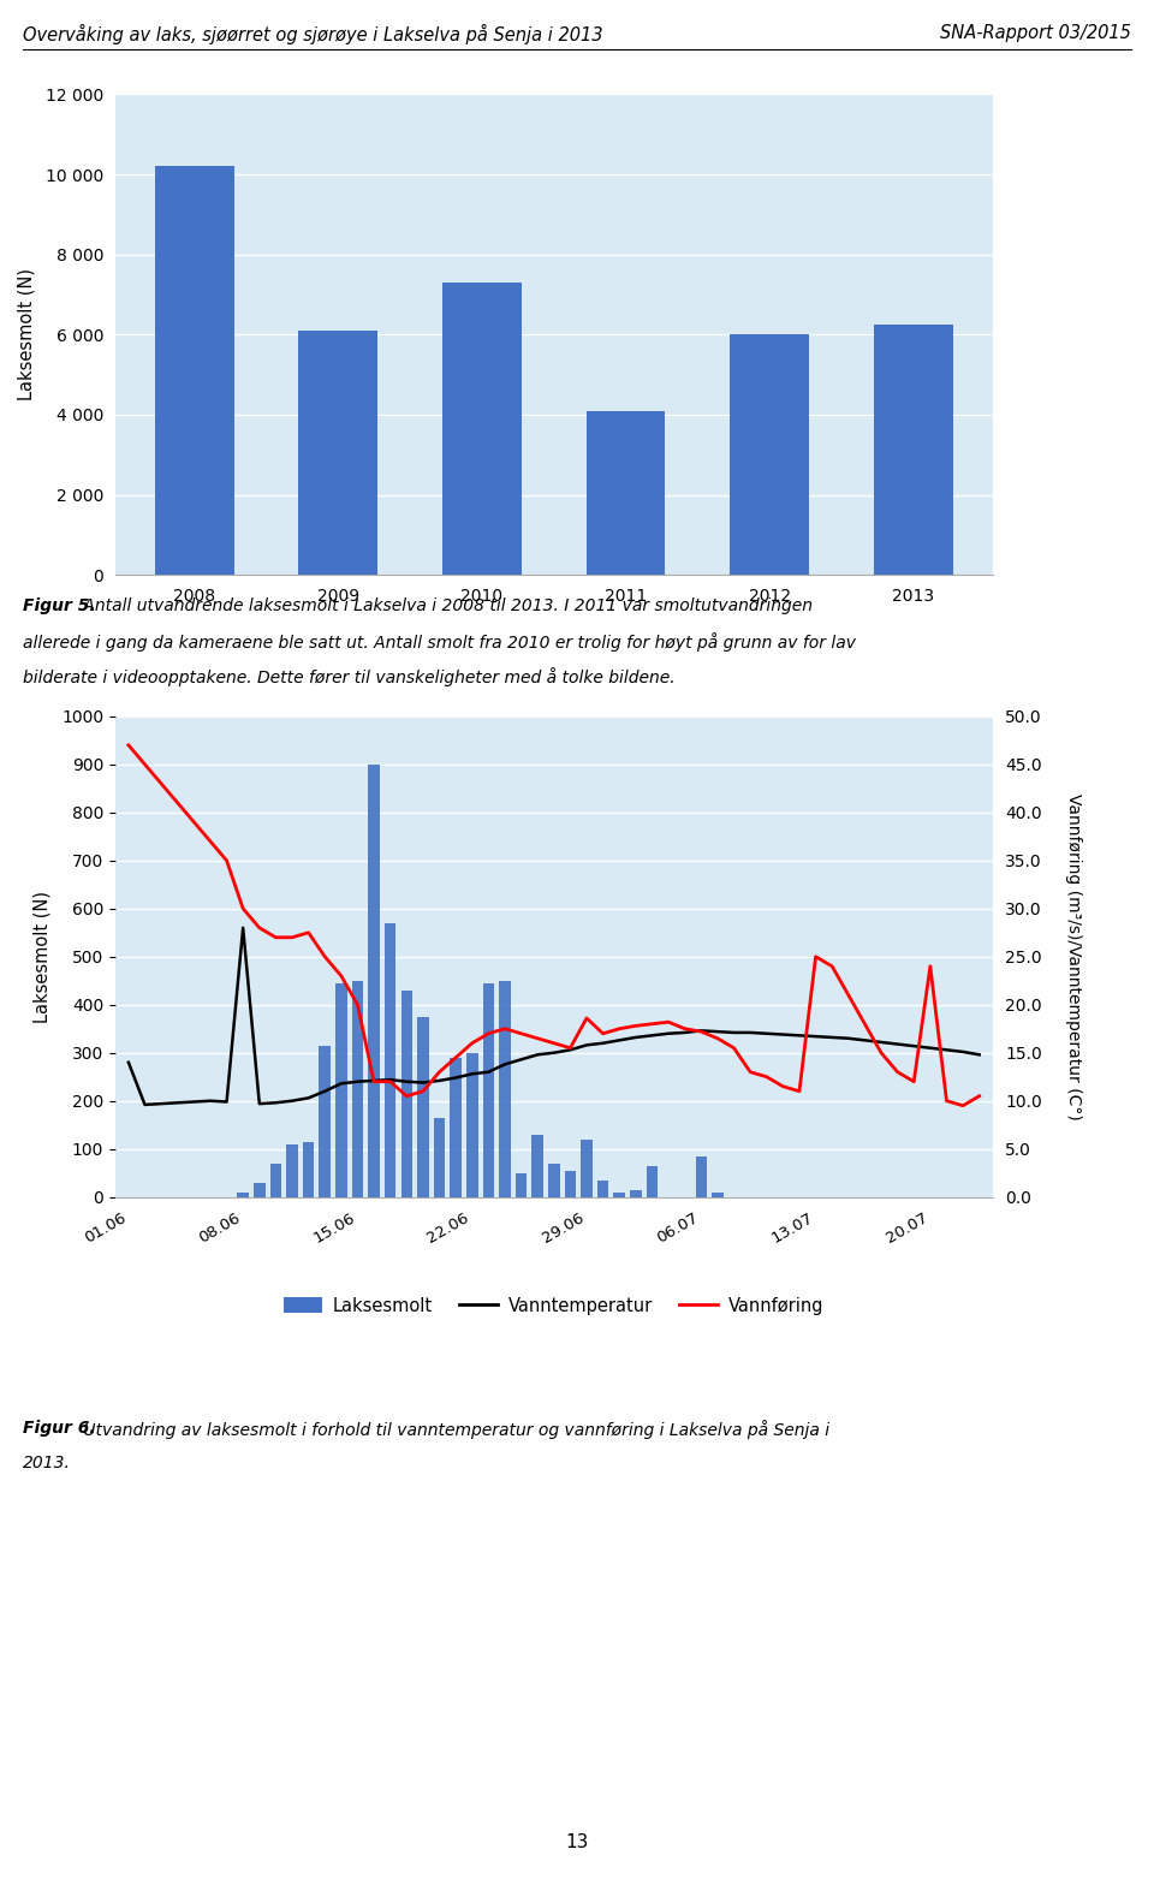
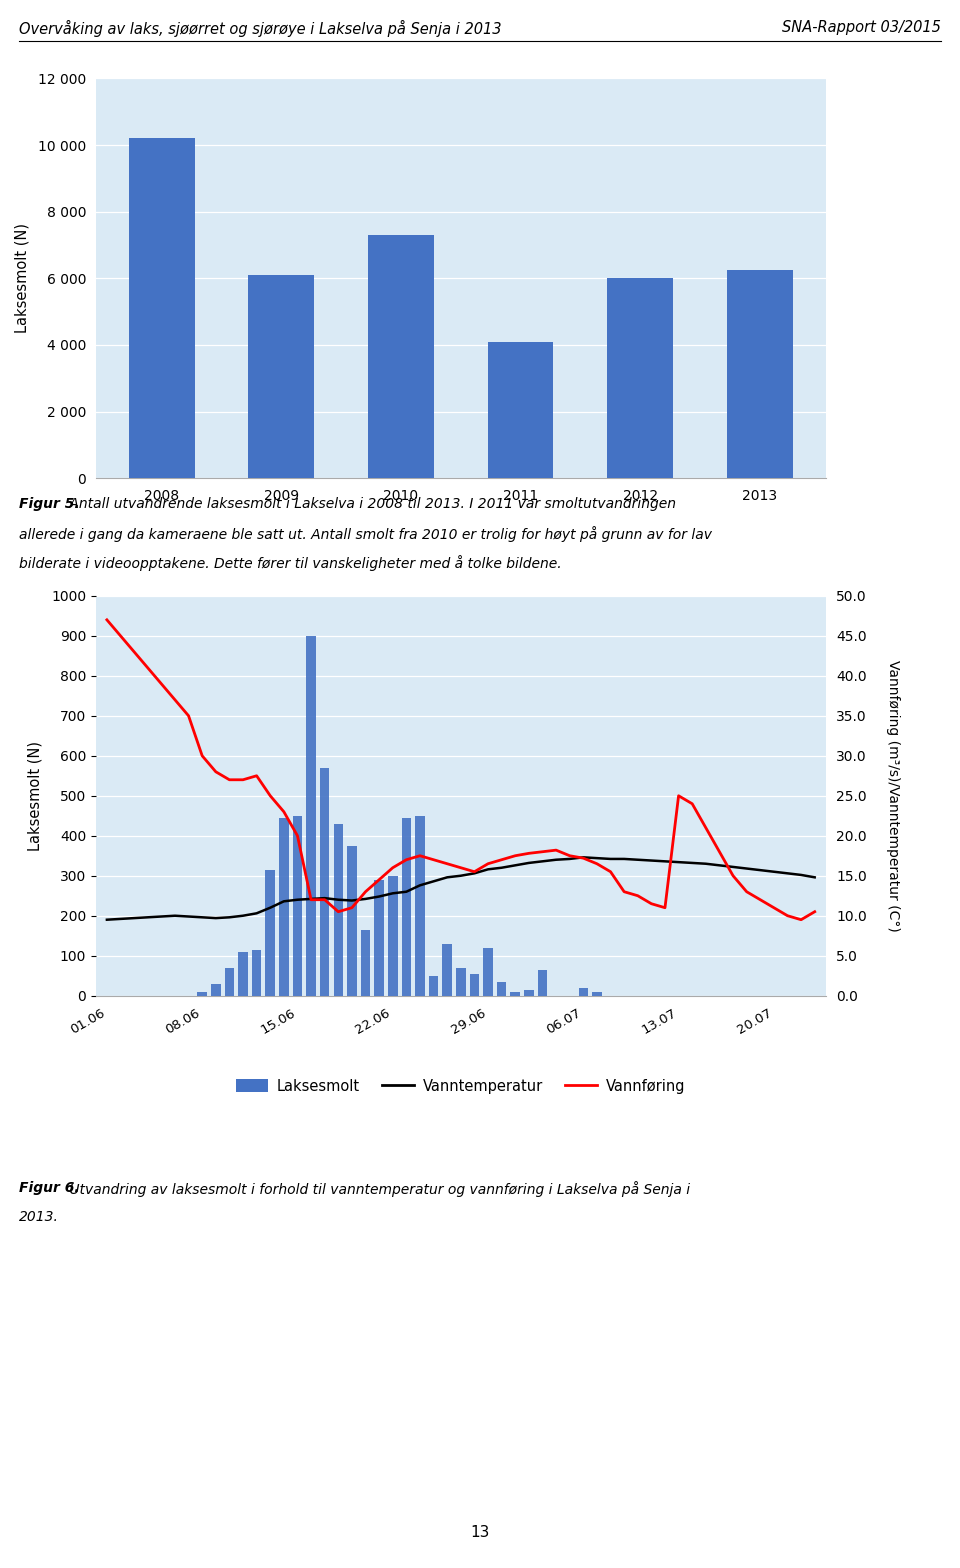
Vanntemperatur/01.06: 14.0 -> 9.5
Vanntemperatur/08.06: 28.0 -> 9.8
Vannføring/29.06: 18.6 -> 16.5
Laksesmolt/06.07: 85 -> 20
Vannføring/20.07: 24.0 -> 11.0
